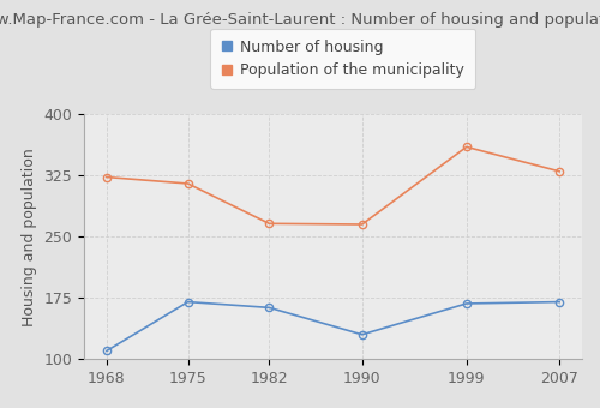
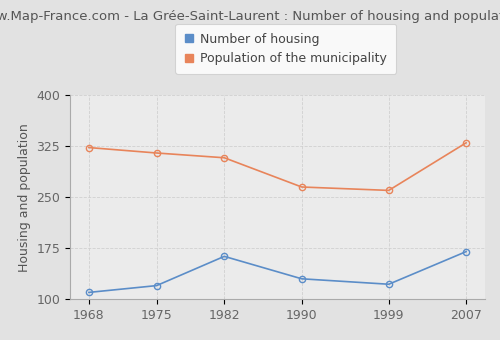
Number of housing/1975: 170 -> 120
Population of the municipality/1982: 266 -> 308
Number of housing/1999: 168 -> 122
Population of the municipality/1999: 360 -> 260
